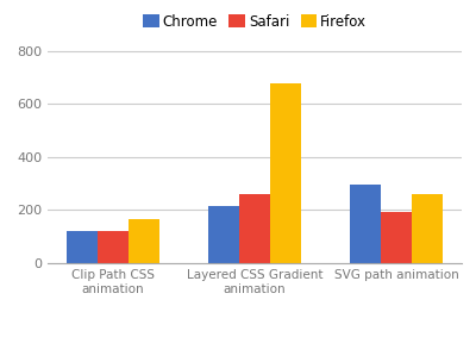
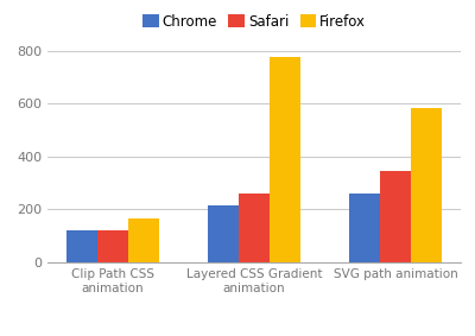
Firefox/Layered CSS Gradient animation: 680 -> 775
Chrome/SVG path animation: 295 -> 260
Safari/SVG path animation: 193 -> 345
Firefox/SVG path animation: 260 -> 585
